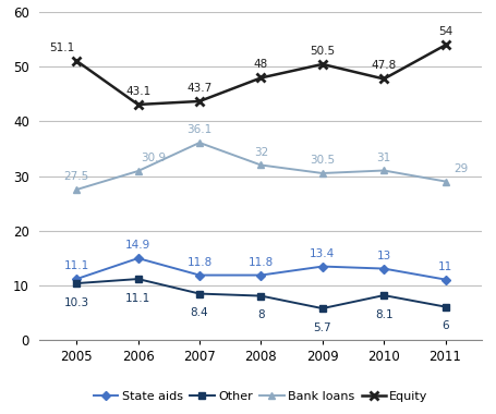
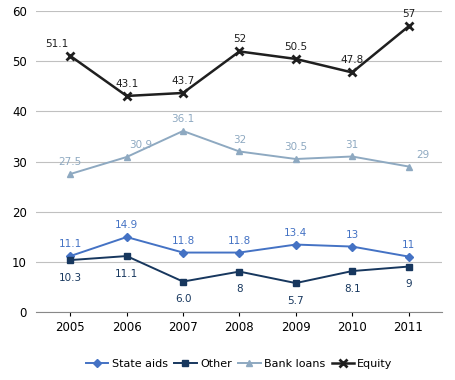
Other/2007: 8.4 -> 6.0
Equity/2008: 48 -> 52
Other/2011: 6 -> 9
Equity/2011: 54 -> 57
